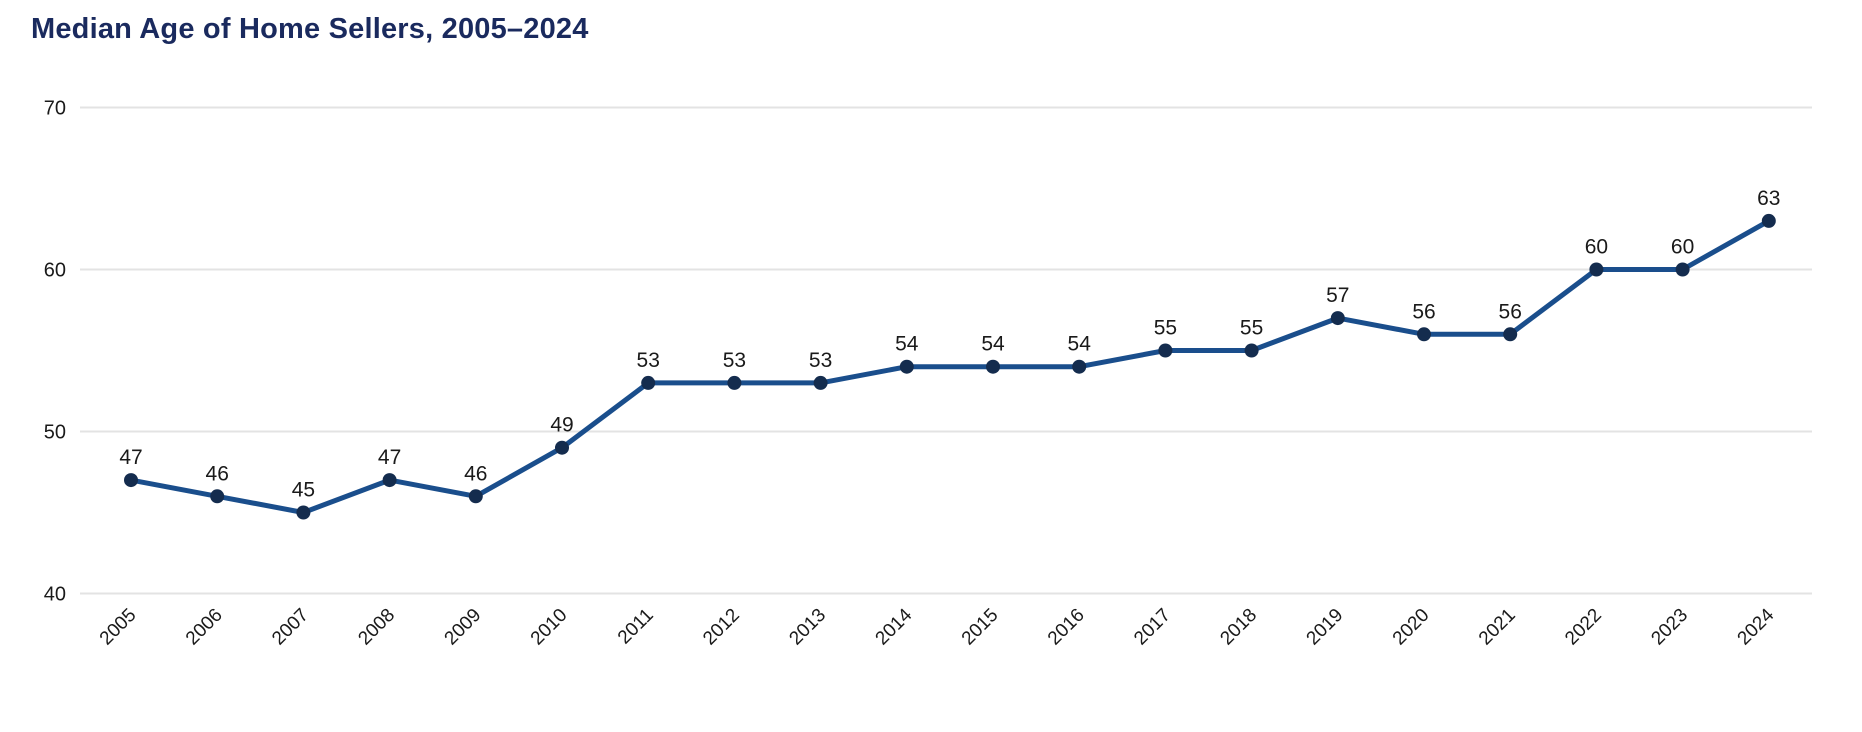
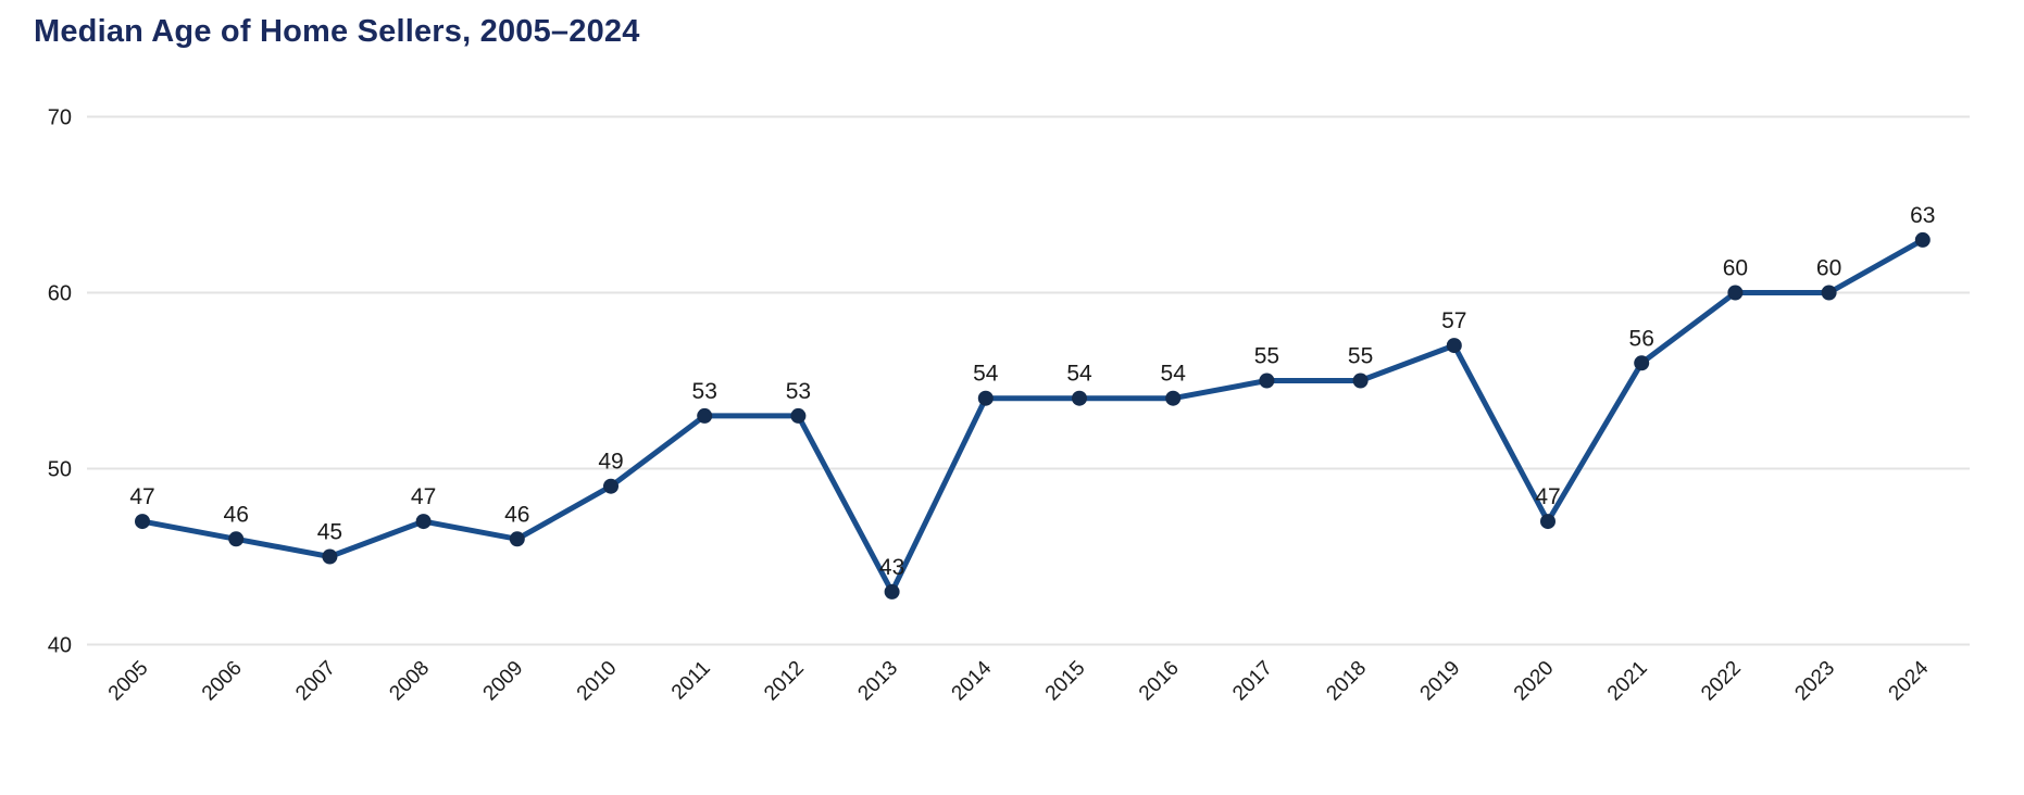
2013: 53 -> 43
2020: 56 -> 47
